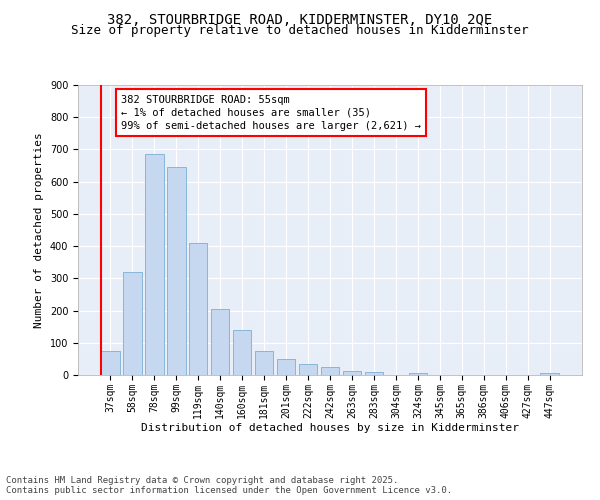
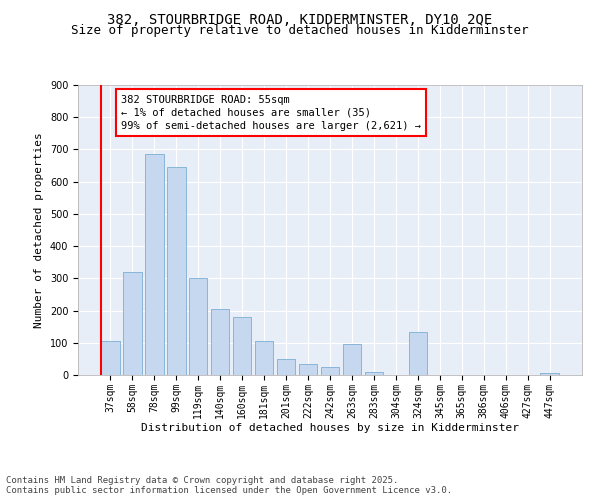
37sqm: 75 -> 105
119sqm: 410 -> 300
160sqm: 140 -> 180
181sqm: 75 -> 105
263sqm: 12 -> 95
324sqm: 5 -> 135
